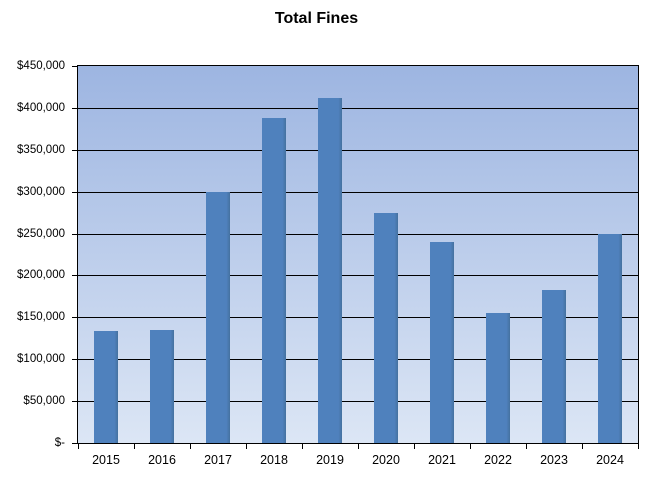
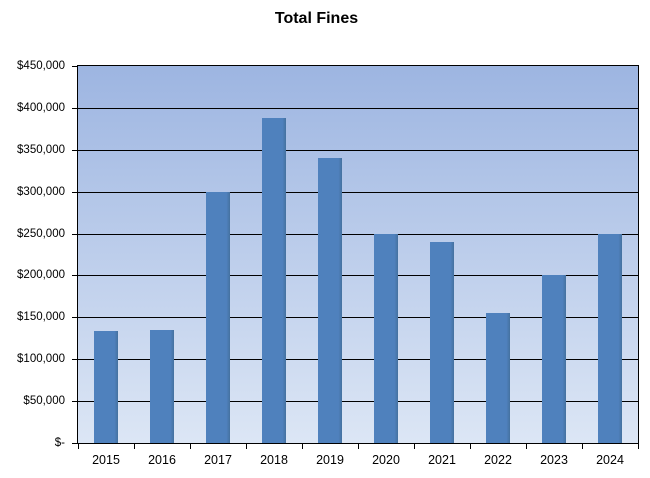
2019: $410000 -> $340000
2020: $280000 -> $250000
2023: $180000 -> $200000
